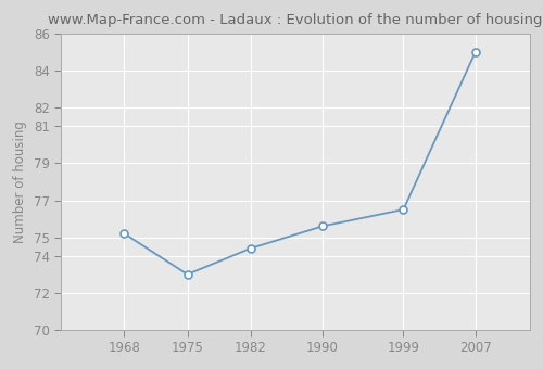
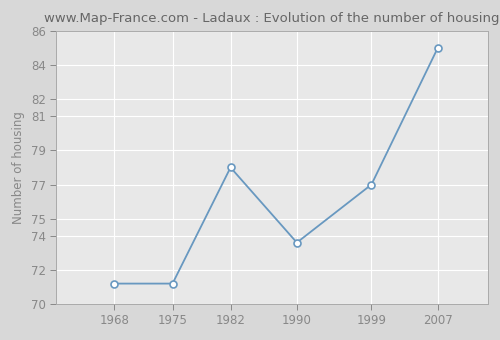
1968: 75.2 -> 71.2
1975: 73.0 -> 71.2
1982: 74.4 -> 78.0
1990: 75.6 -> 73.6
1999: 76.5 -> 77.0
